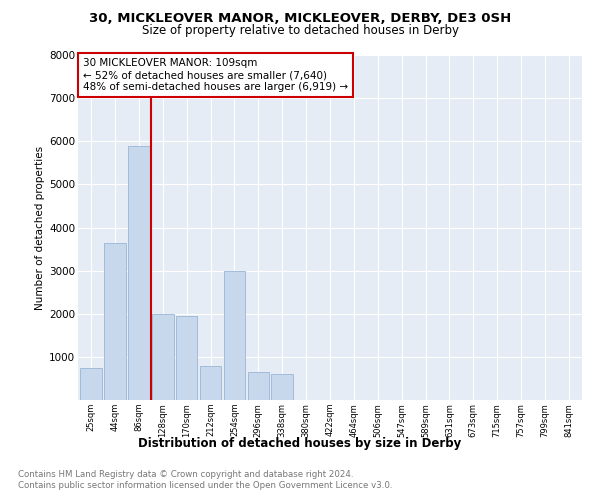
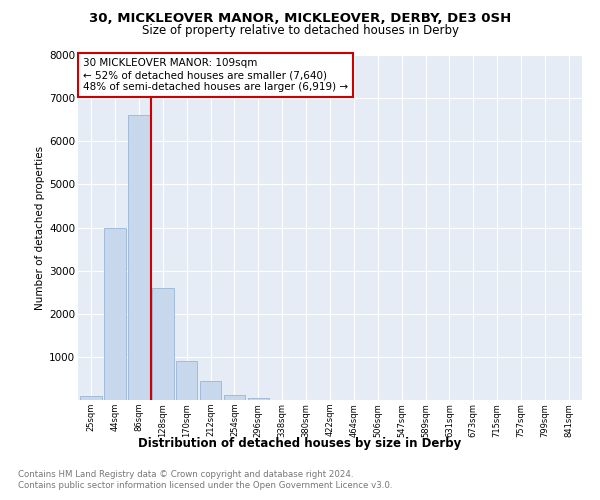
25sqm: 750 -> 100
44sqm: 3650 -> 4000
86sqm: 5900 -> 6600
128sqm: 2000 -> 2600
170sqm: 1950 -> 900
212sqm: 800 -> 450
254sqm: 3000 -> 120
296sqm: 650 -> 50
338sqm: 600 -> 10
